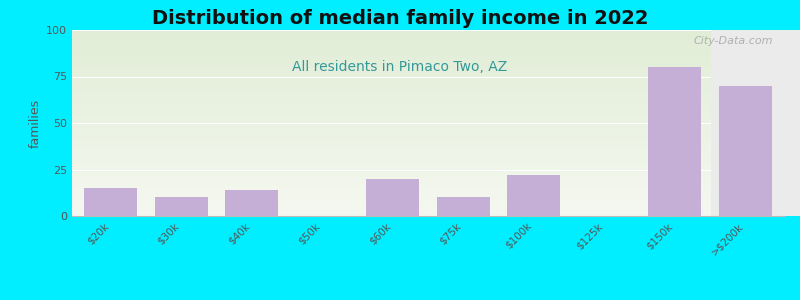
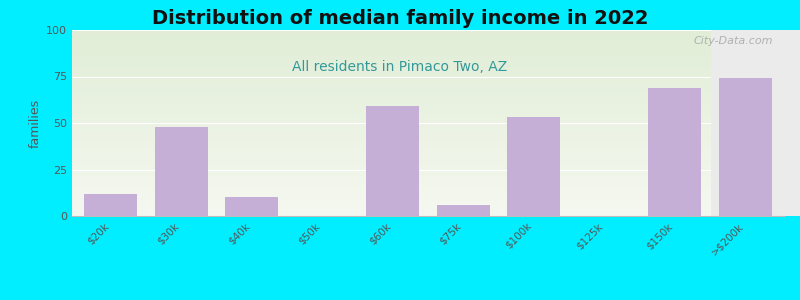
$20k: 15 -> 12
$30k: 10 -> 48
$40k: 14 -> 10
$60k: 20 -> 59
$75k: 10 -> 6
$100k: 22 -> 53
$150k: 80 -> 69
>$200k: 70 -> 74
